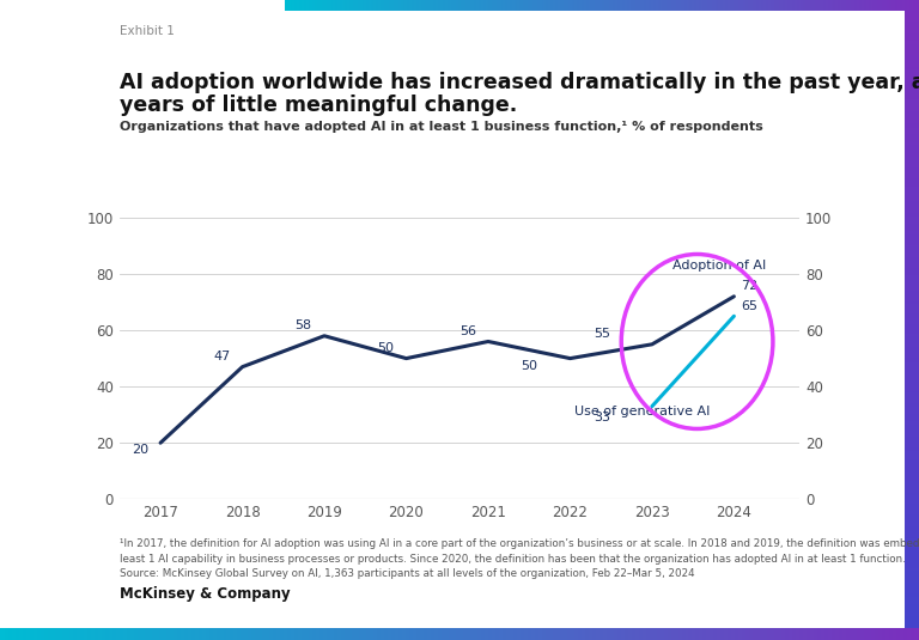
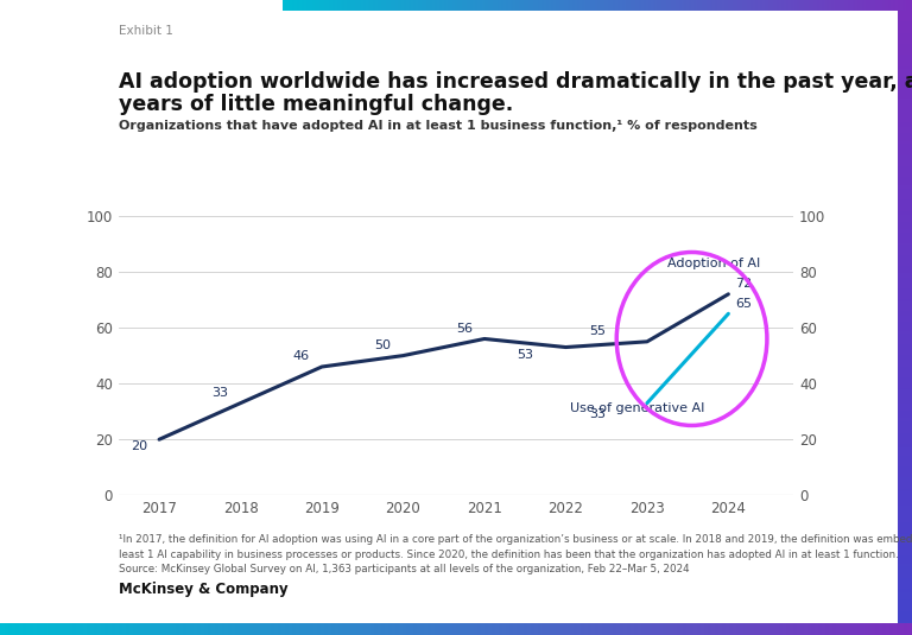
2018: 47 -> 33
2019: 58 -> 46
2022: 50 -> 53
